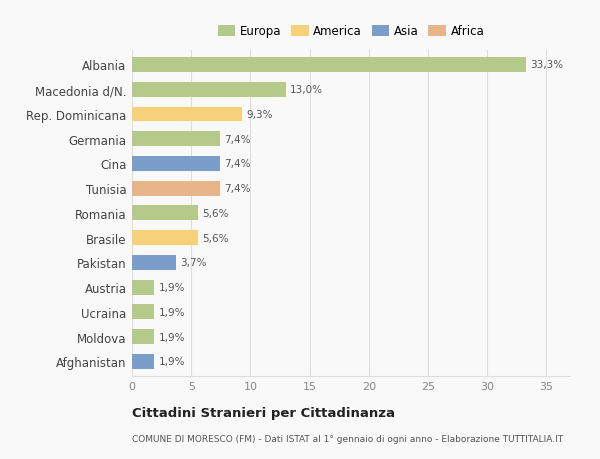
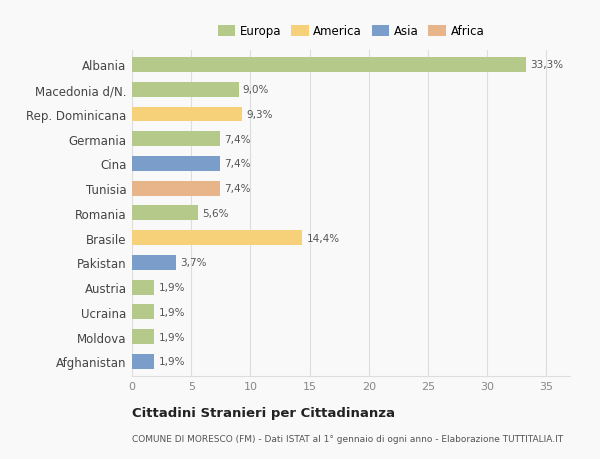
Macedonia d/N.: 13,0% -> 9,0%
Brasile: 5,6% -> 14,4%
